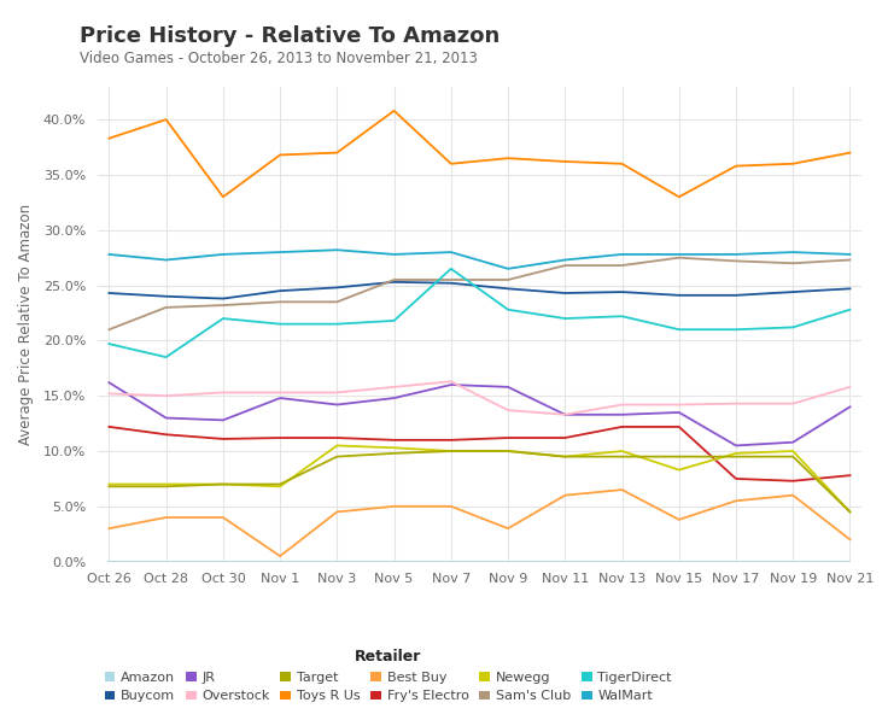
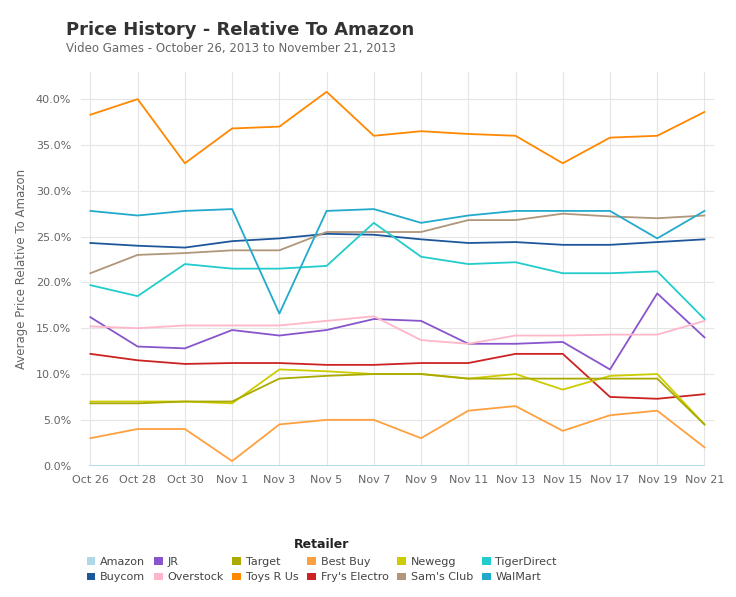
WalMart/Nov 3: 28.2% -> 16.6%
JR/Nov 19: 10.8% -> 18.8%
WalMart/Nov 19: 28.0% -> 24.8%
TigerDirect/Nov 21: 22.8% -> 16.0%
Toys R Us/Nov 21: 37.0% -> 38.6%
